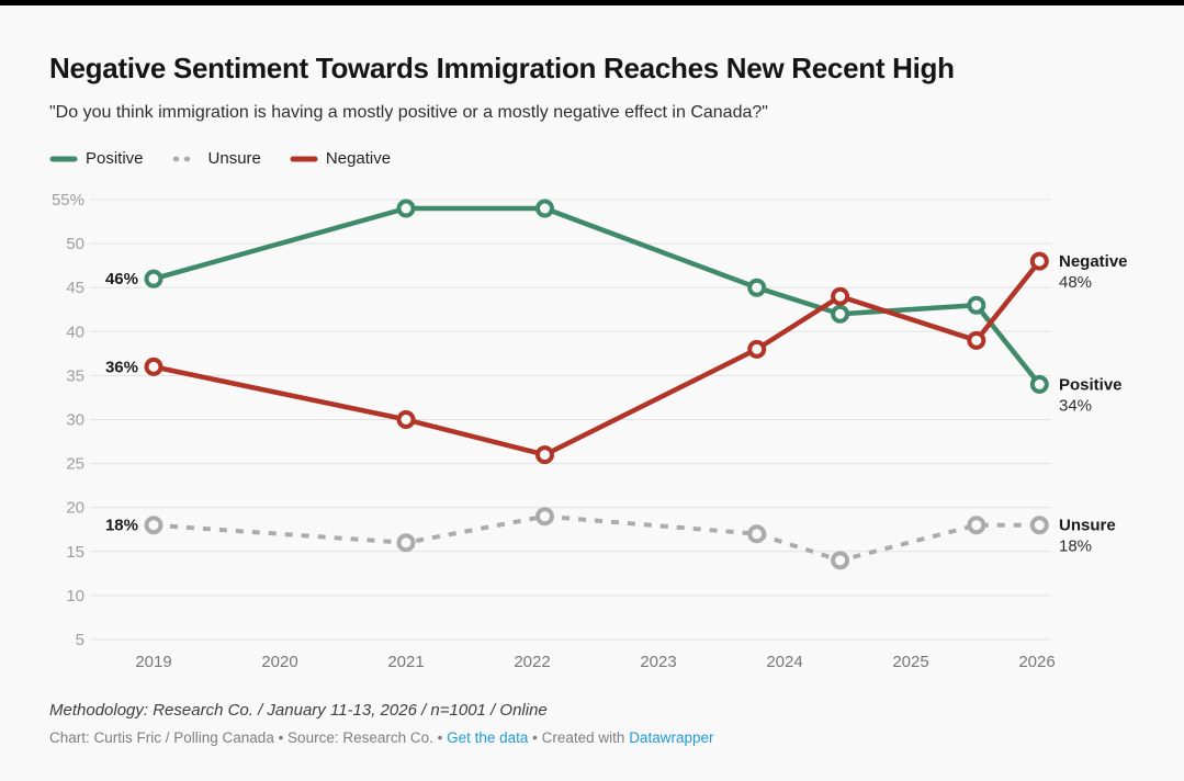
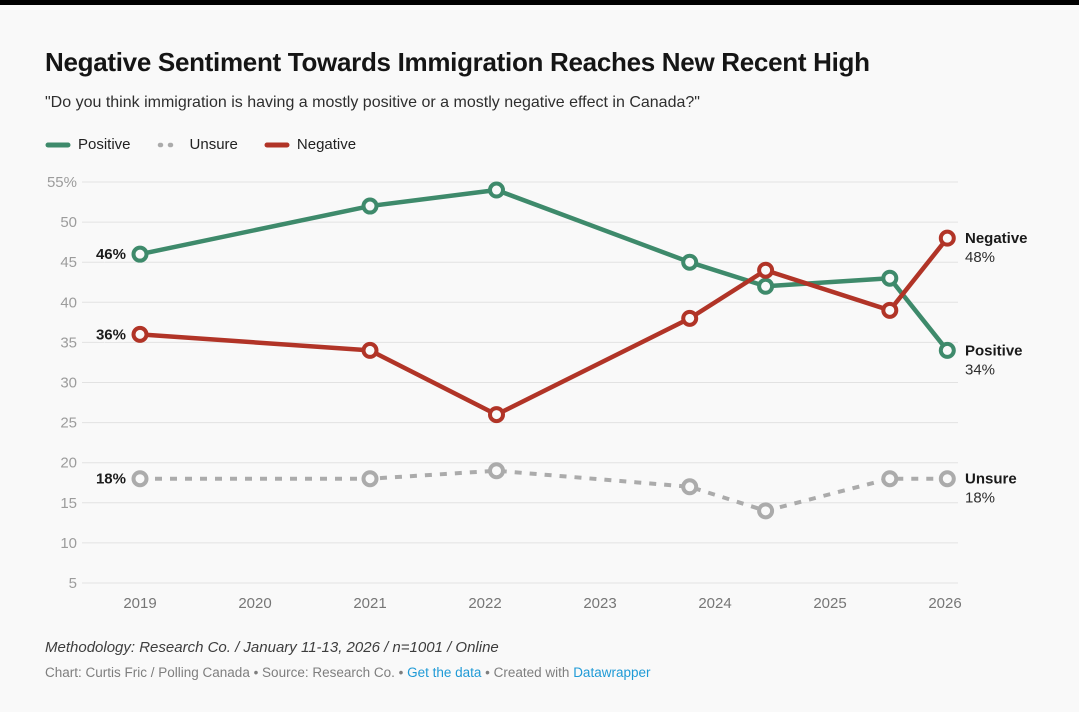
Positive/2021: 54% -> 52%
Unsure/2021: 16% -> 18%
Negative/2021: 30% -> 34%
